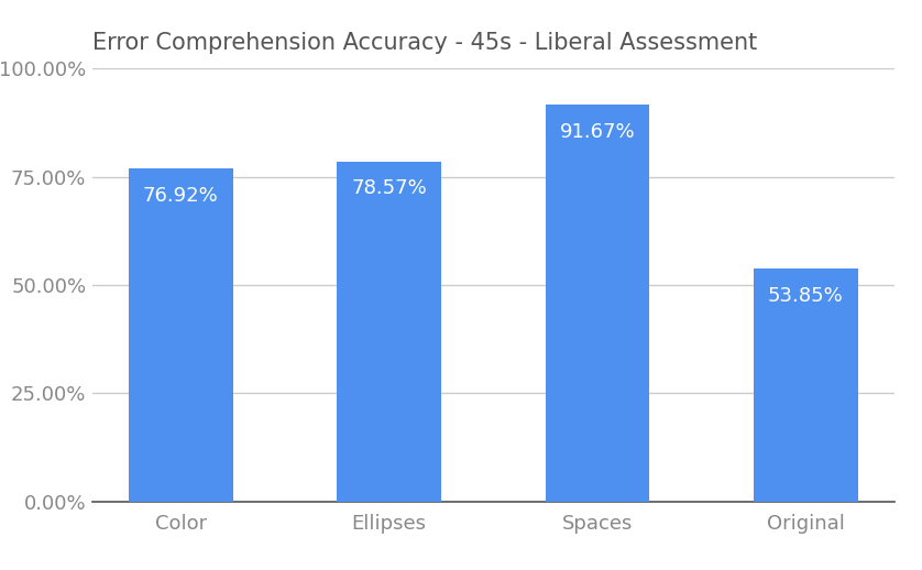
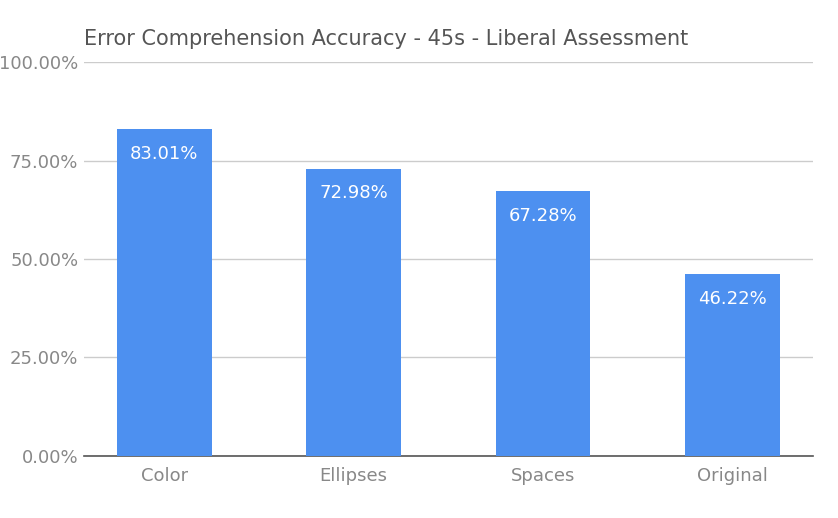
Color: 76.92% -> 83.01%
Ellipses: 78.57% -> 72.98%
Spaces: 91.67% -> 67.28%
Original: 53.85% -> 46.22%
